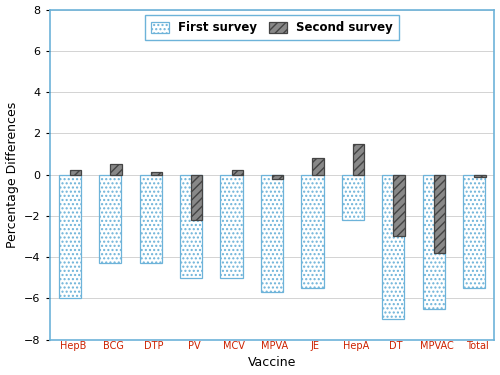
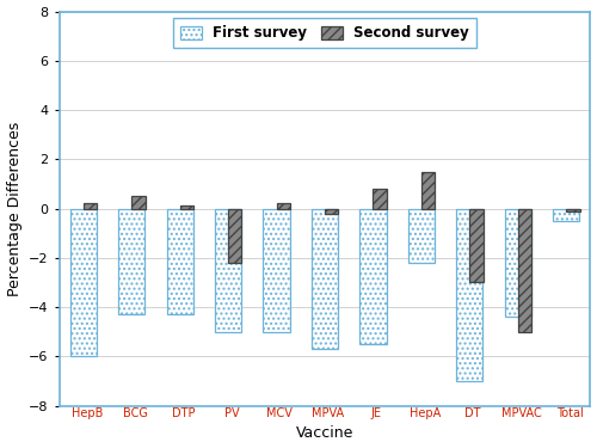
First survey/MPVAC: -6.5 -> -4.4
Second survey/MPVAC: -3.8 -> -5.0
First survey/Total: -5.5 -> -0.5
